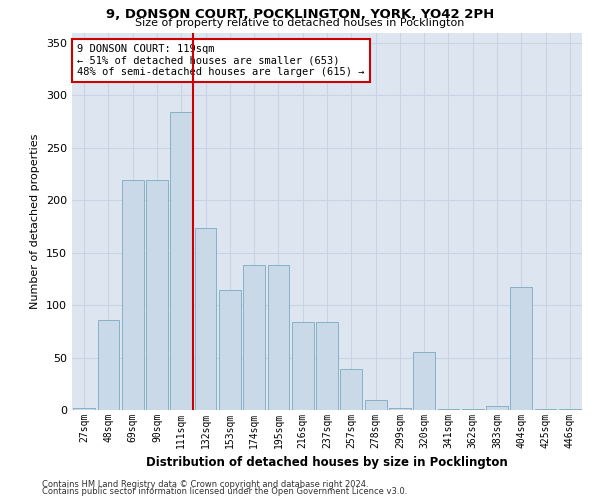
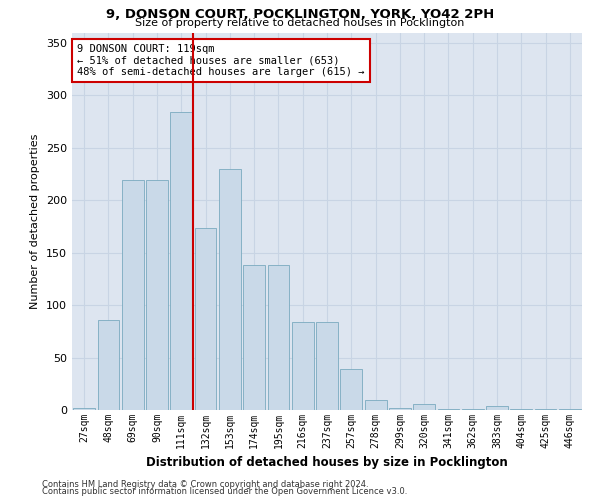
153sqm: 114 -> 230
320sqm: 55 -> 6
404sqm: 117 -> 1
